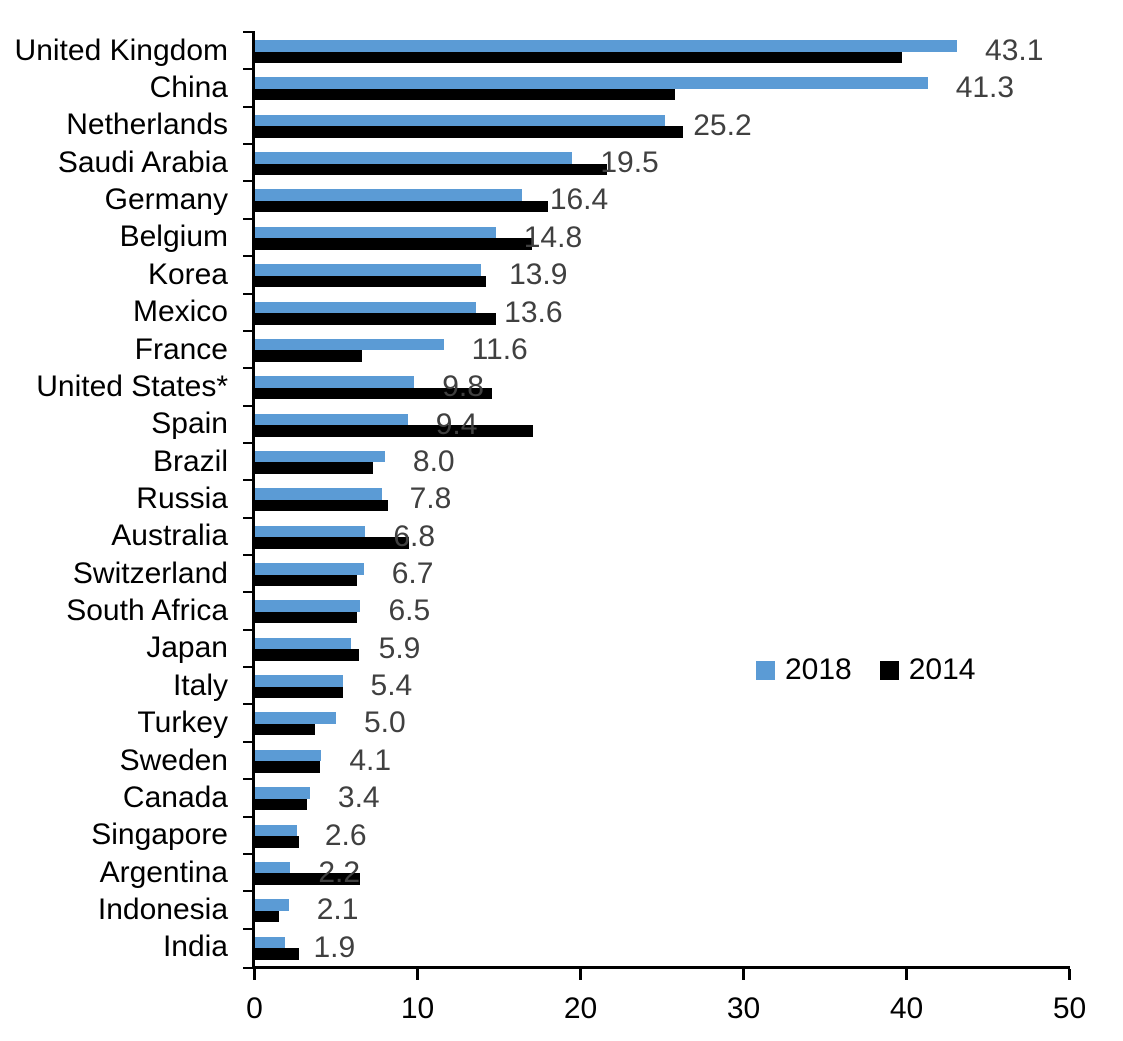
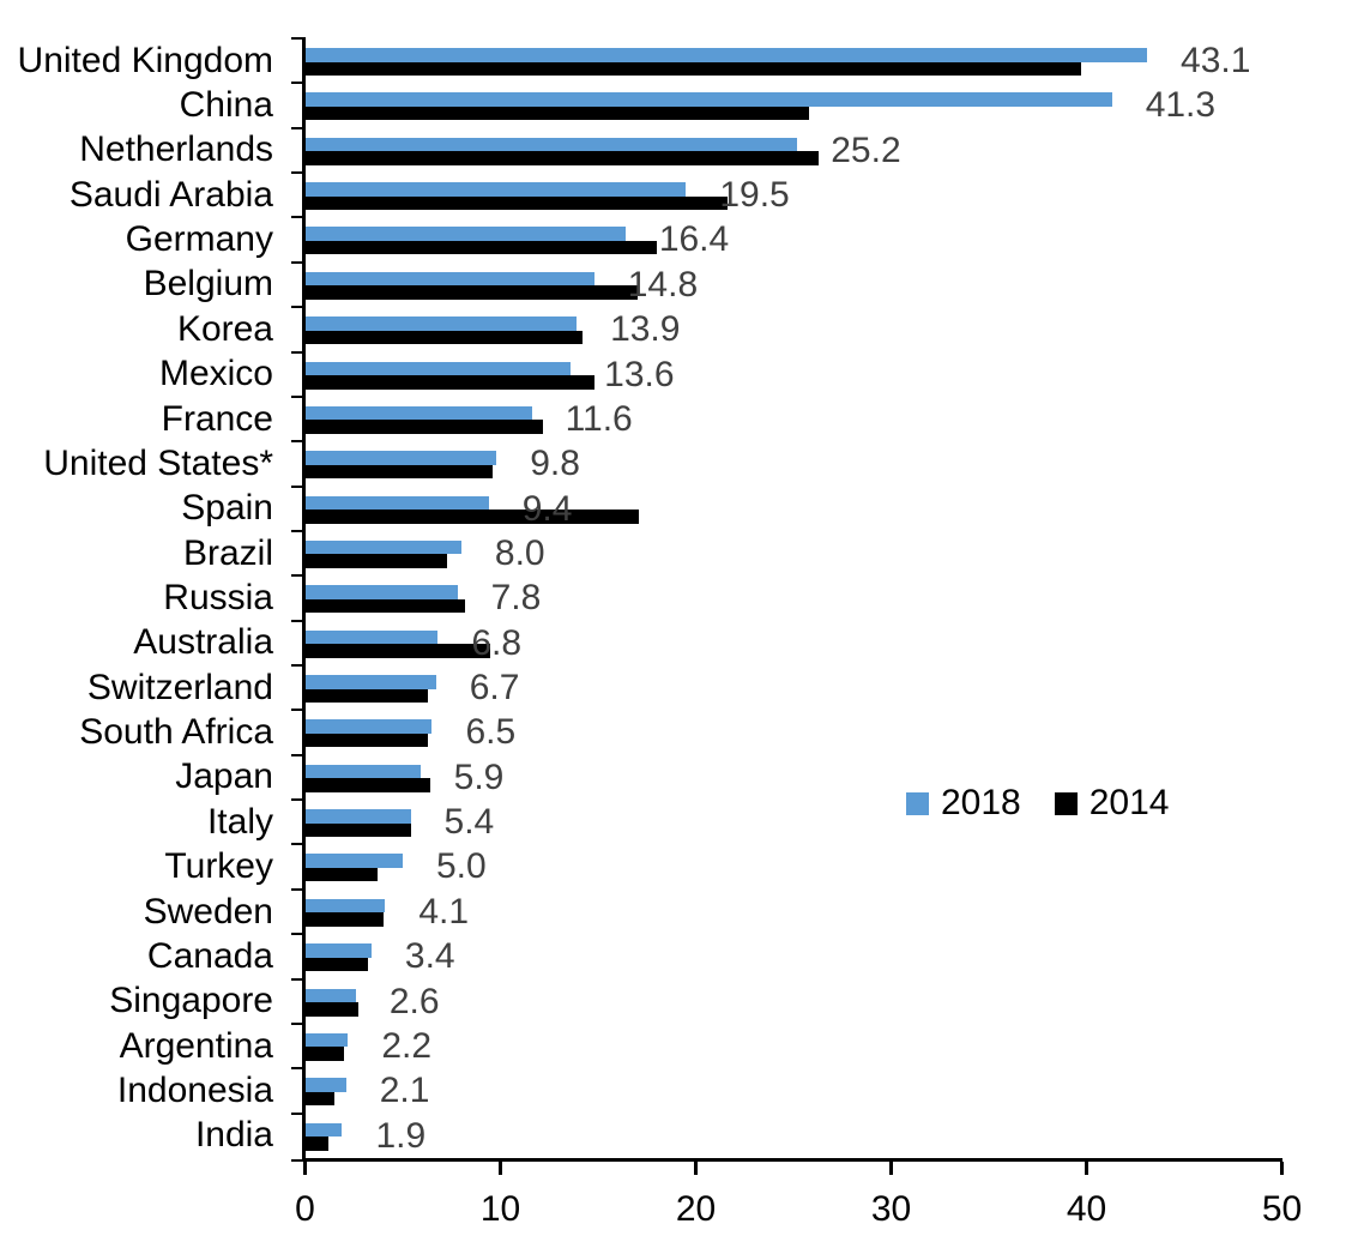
2014/France: 6.6 -> 12.2
2014/United States*: 14.6 -> 9.6
2014/Argentina: 6.5 -> 2.0
2014/India: 2.7 -> 1.2
